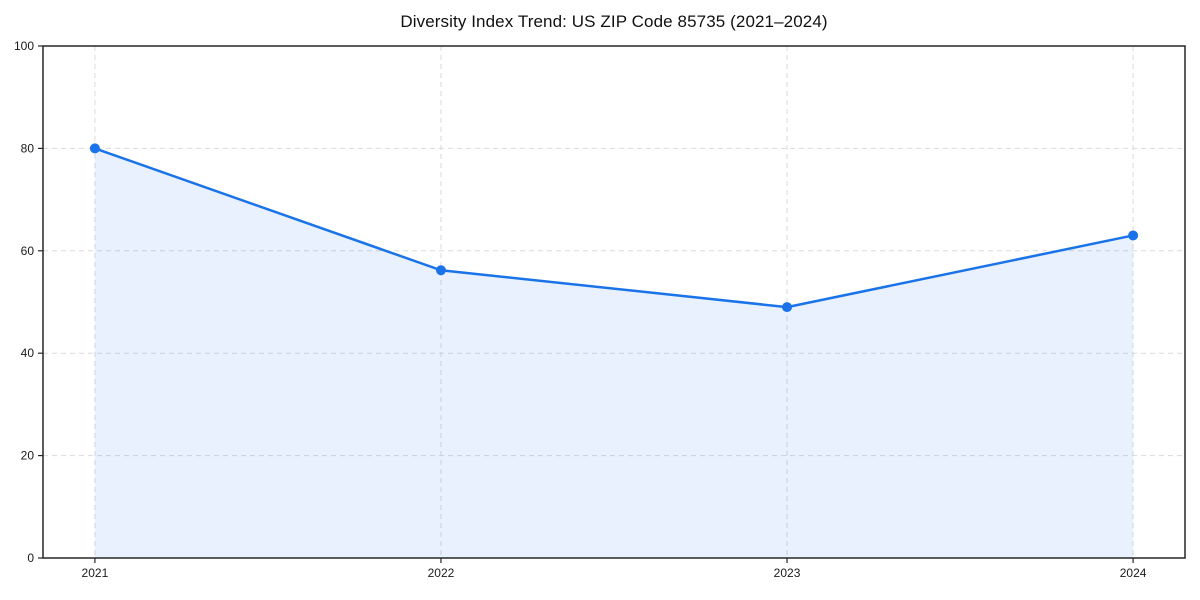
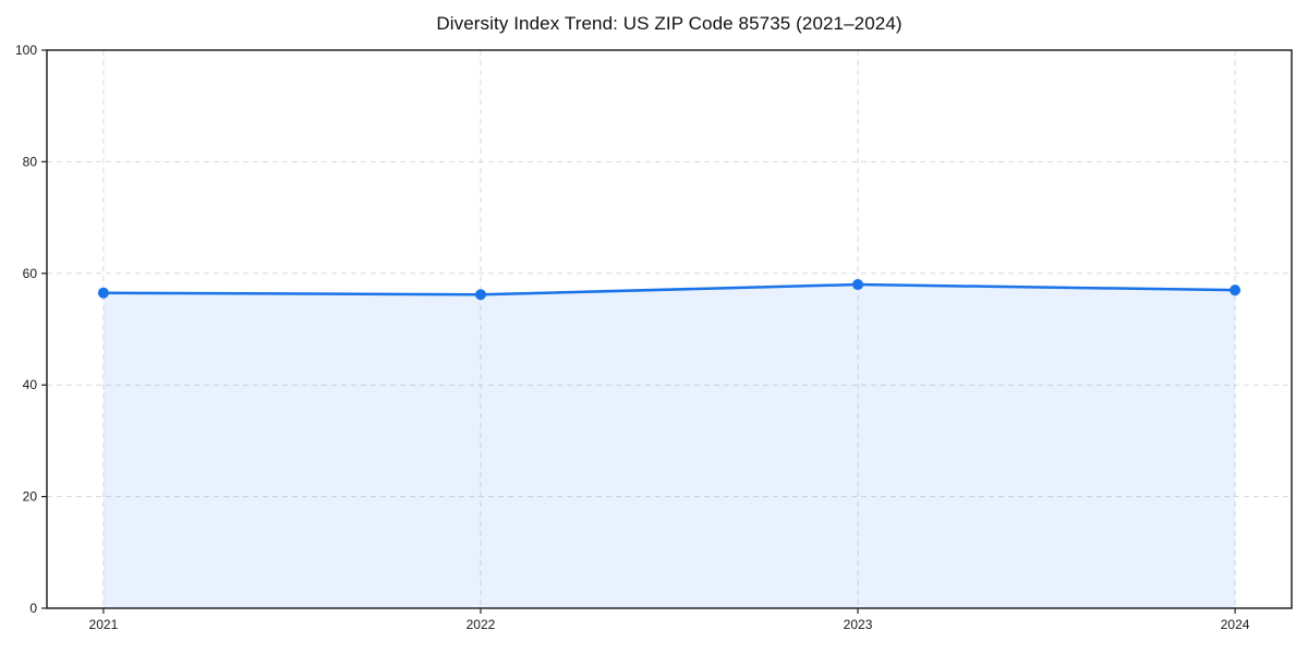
2021: 80 -> 56
2023: 49 -> 58
2024: 63 -> 57
